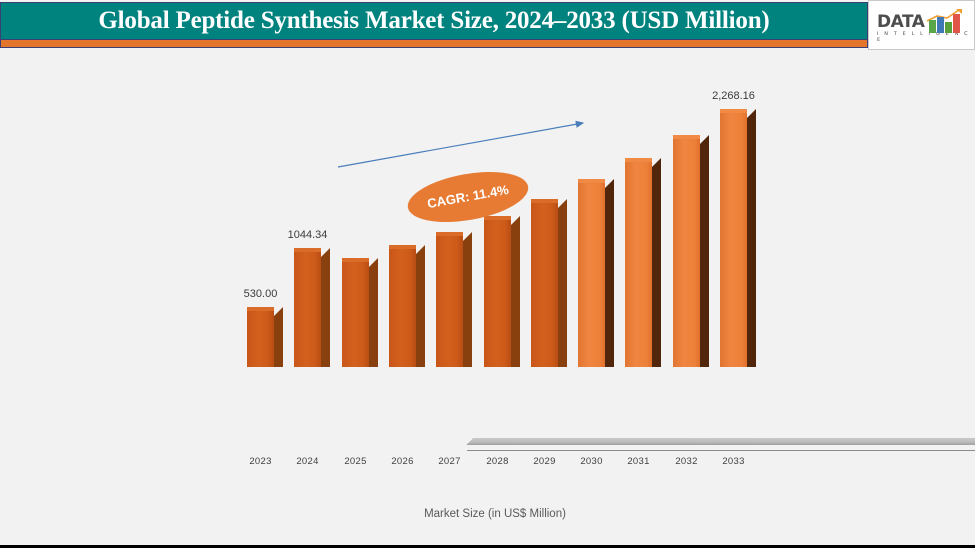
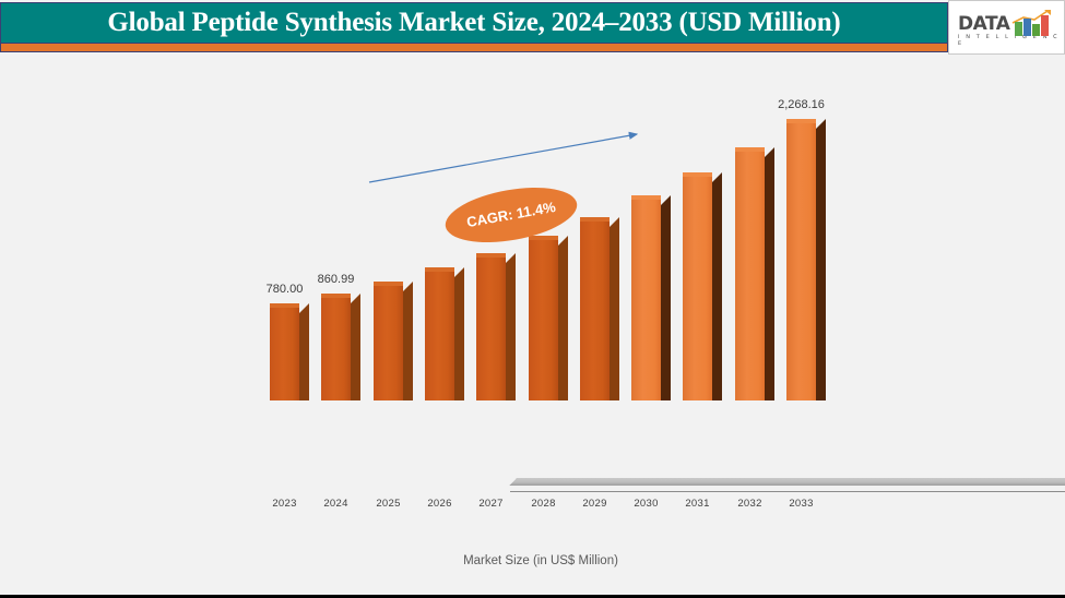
2023: 530.00 -> 780.00
2024: 1044.34 -> 860.99
